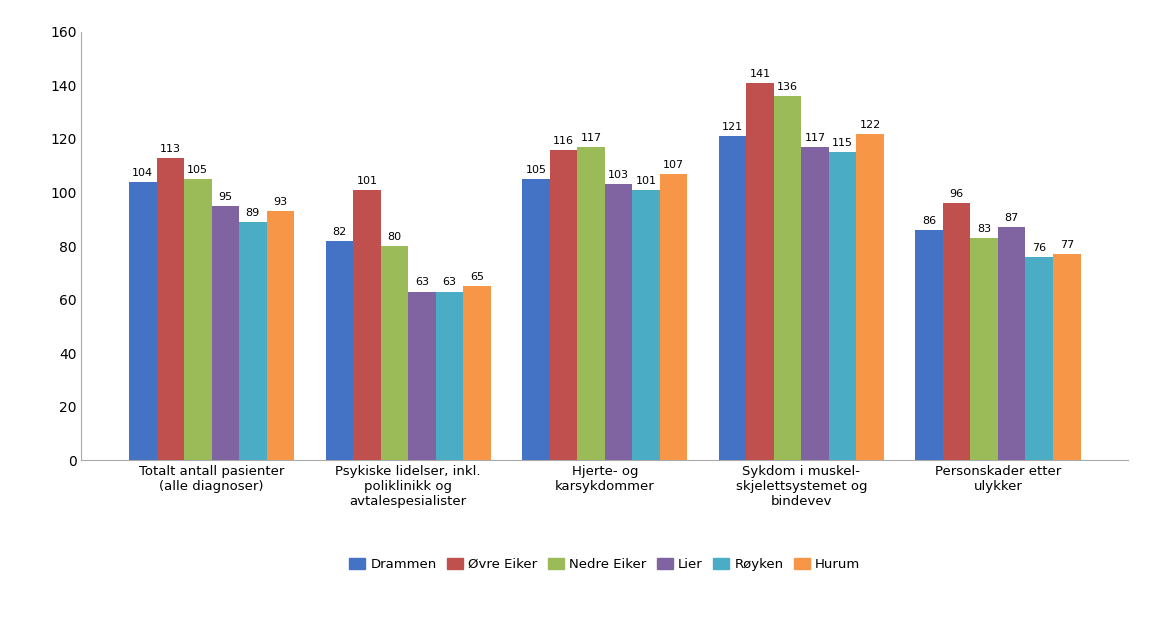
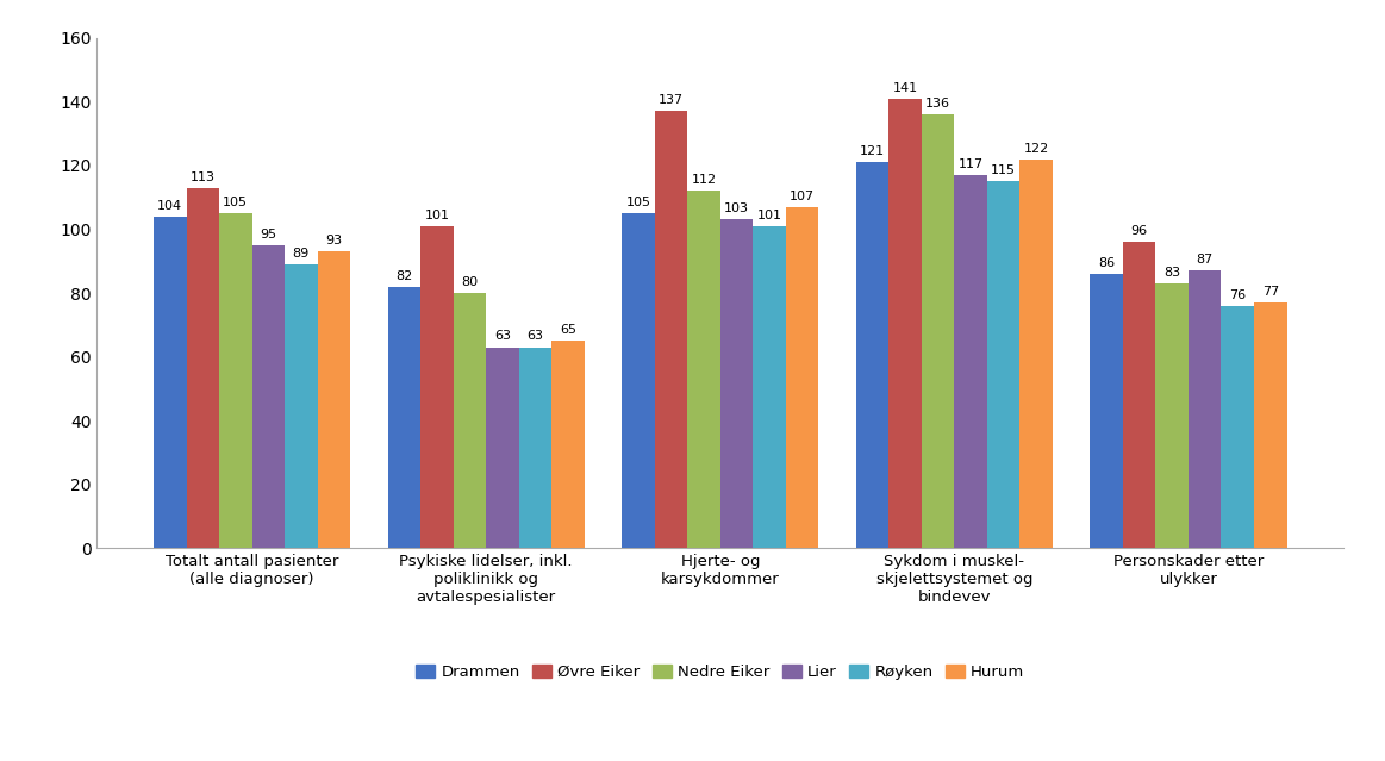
Øvre Eiker/Hjerte- og karsykdommer: 116 -> 137
Nedre Eiker/Hjerte- og karsykdommer: 117 -> 112
